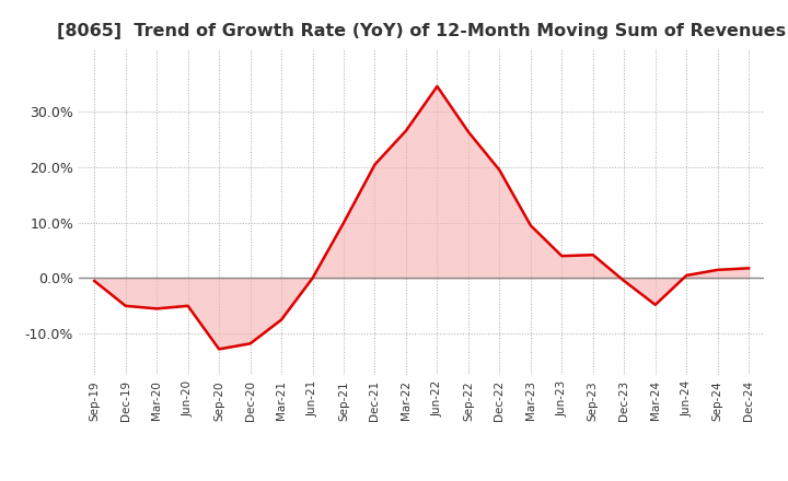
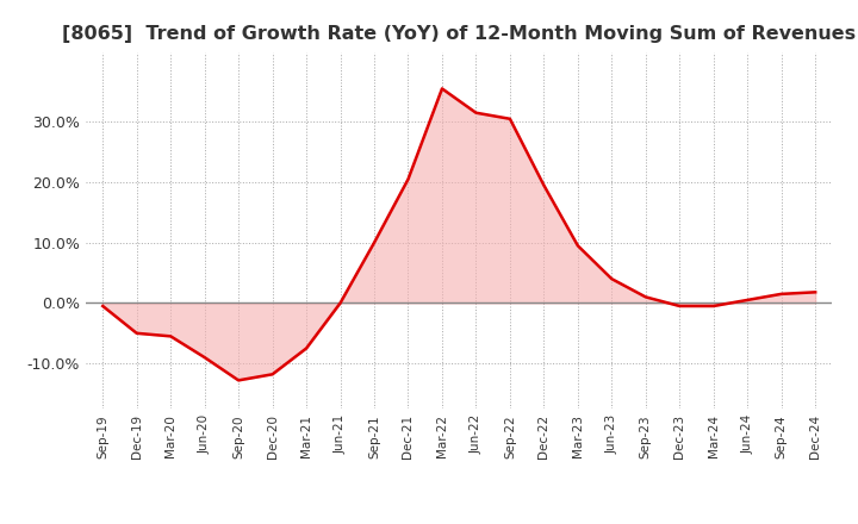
Jun-20: -5.0% -> -9.0%
Mar-22: 26.6% -> 35.5%
Jun-22: 34.6% -> 31.5%
Sep-22: 26.4% -> 30.5%
Sep-23: 4.2% -> 1.0%
Mar-24: -4.8% -> -0.5%
